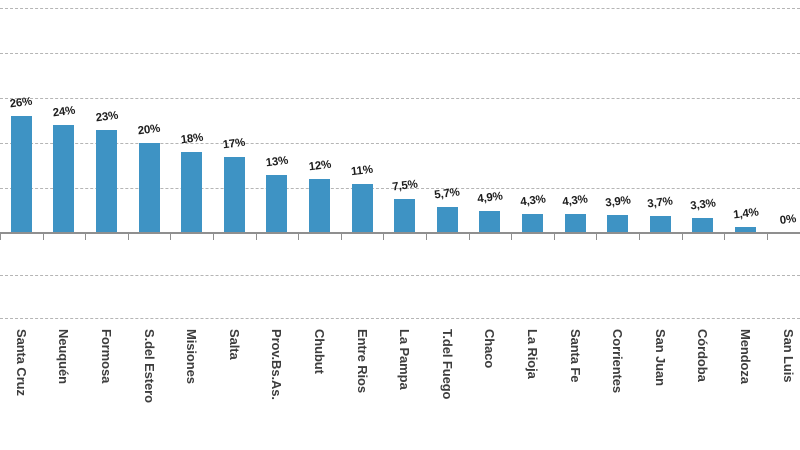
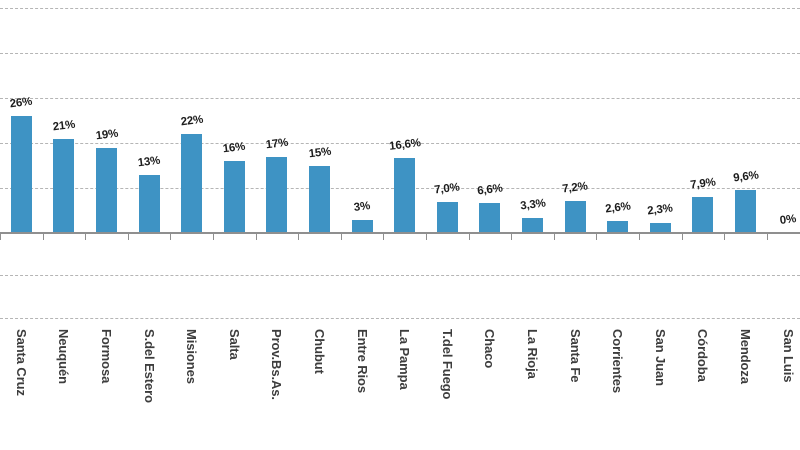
Neuquén: 24% -> 21%
Formosa: 23% -> 19%
S.del Estero: 20% -> 13%
Misiones: 18% -> 22%
Salta: 17% -> 16%
Prov.Bs.As.: 13% -> 17%
Chubut: 12% -> 15%
Entre Rios: 11% -> 3%
La Pampa: 7,5% -> 16,6%
T.del Fuego: 5,7% -> 7,0%
Chaco: 4,9% -> 6,6%
La Rioja: 4,3% -> 3,3%
Santa Fe: 4,3% -> 7,2%
Corrientes: 3,9% -> 2,6%
San Juan: 3,7% -> 2,3%
Córdoba: 3,3% -> 7,9%
Mendoza: 1,4% -> 9,6%
